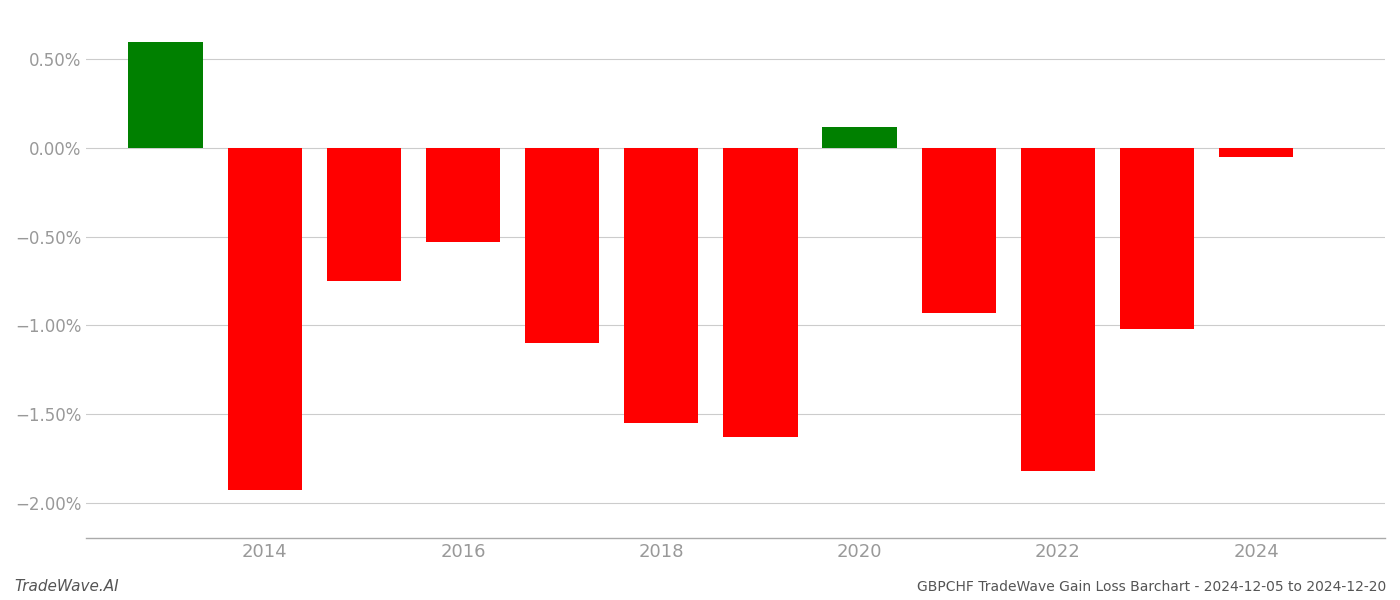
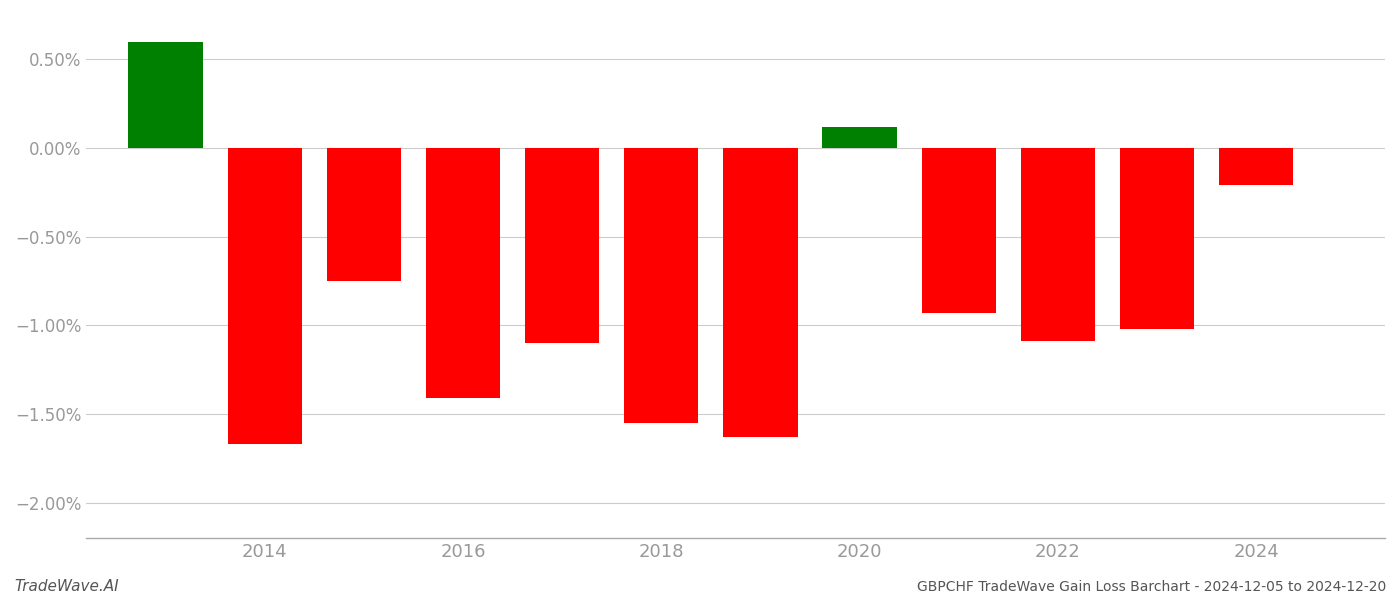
2014: -1.93% -> -1.67%
2016: -0.53% -> -1.41%
2022: -1.82% -> -1.09%
2024: -0.05% -> -0.21%
